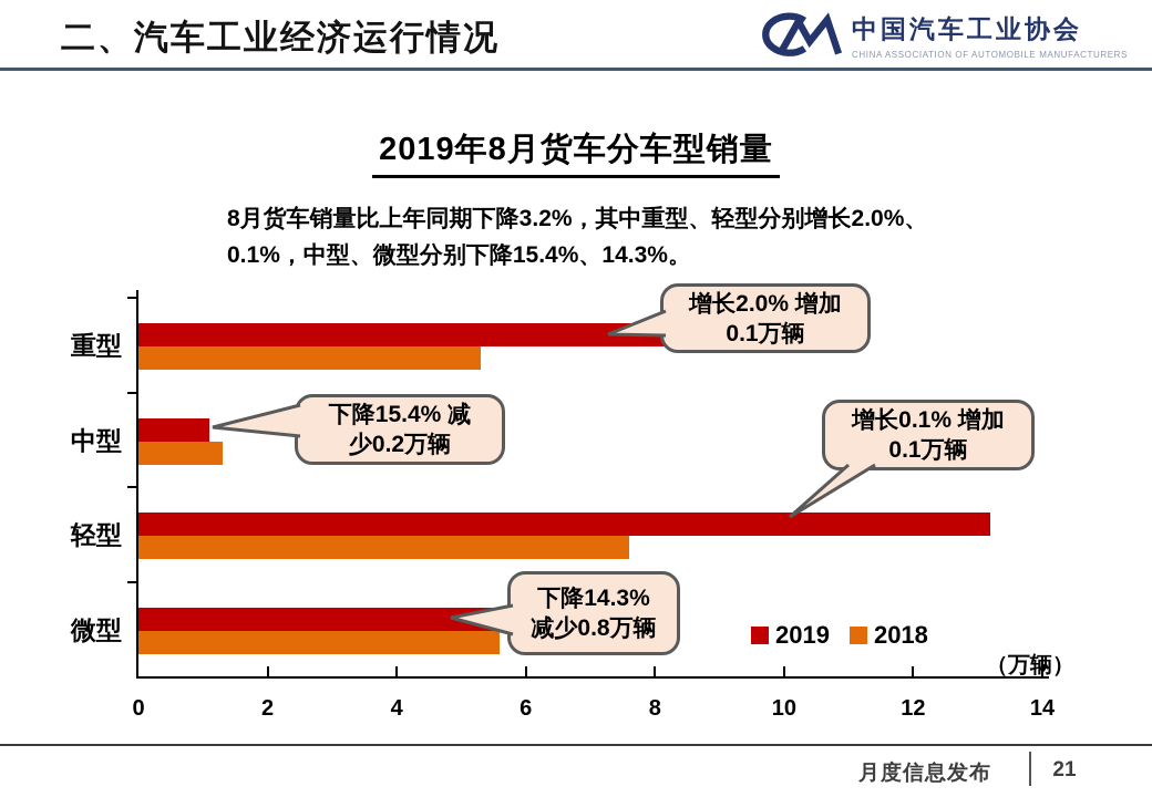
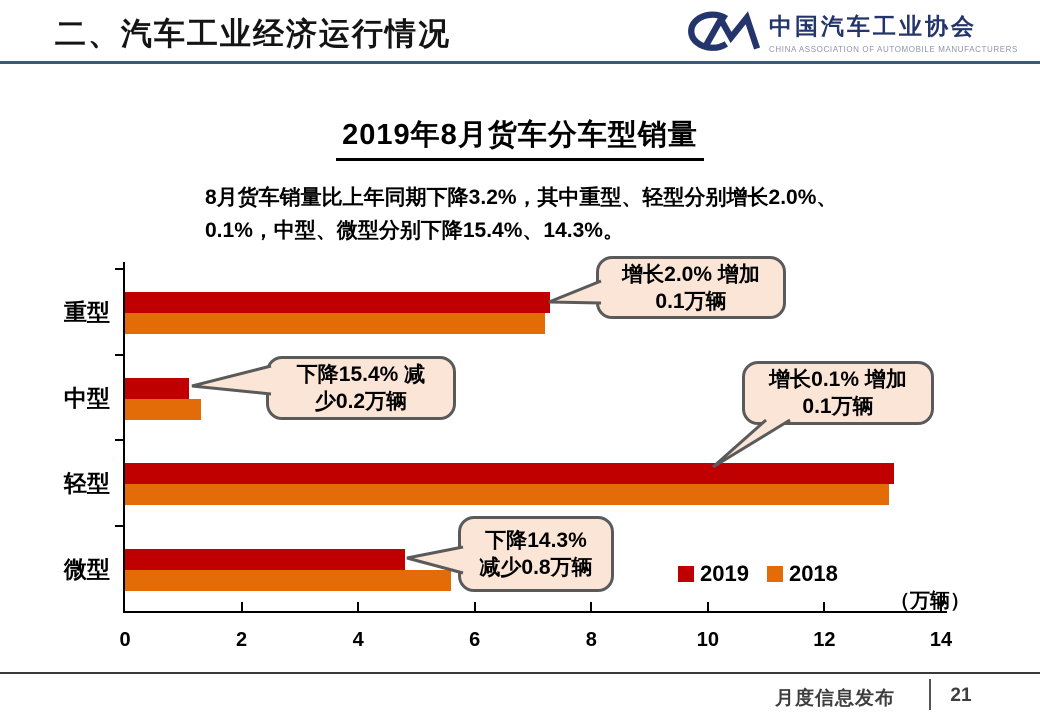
2019/重型: 9.2 -> 7.3
2018/重型: 5.3 -> 7.2
2018/轻型: 7.6 -> 13.1
2019/微型: 6.7 -> 4.8
